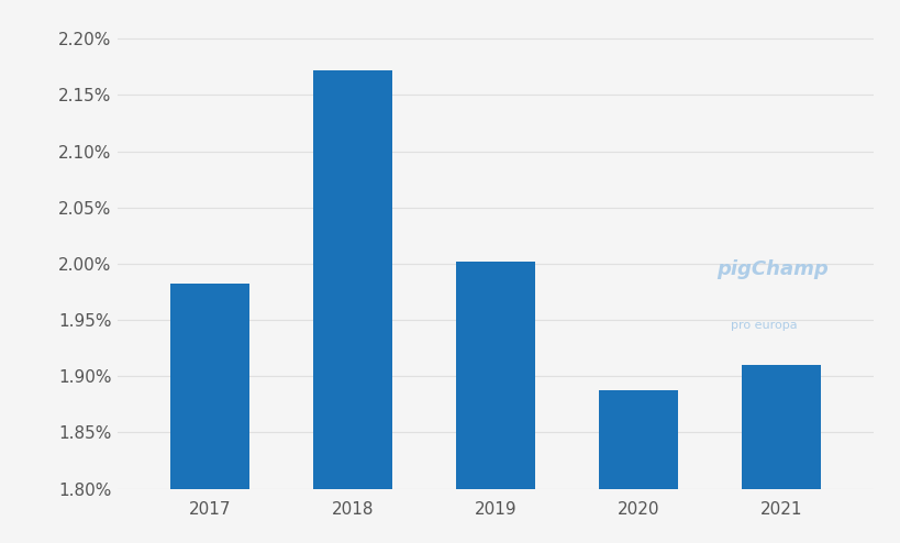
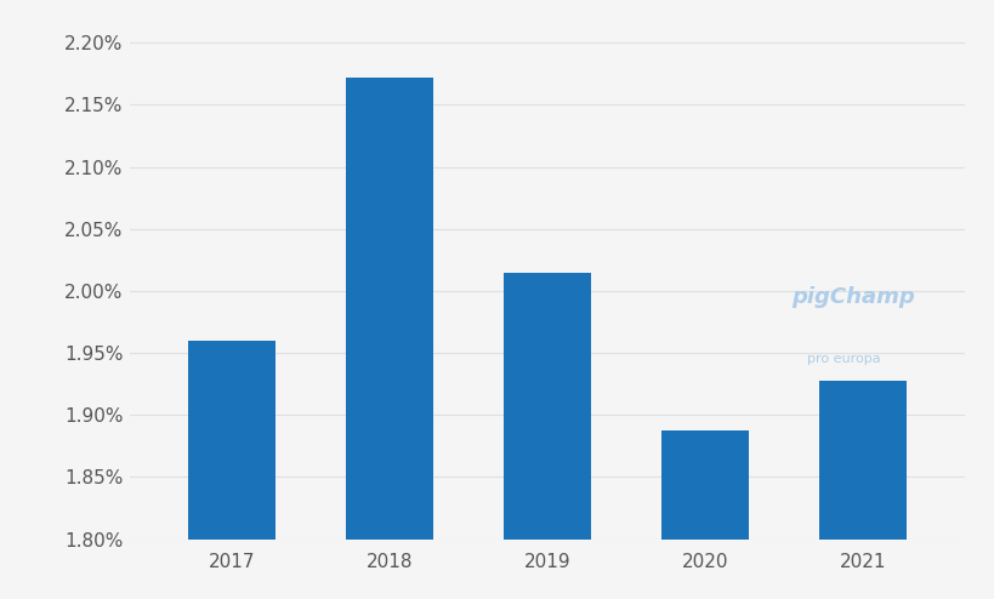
2017: 1.982% -> 1.960%
2019: 2.002% -> 2.015%
2021: 1.910% -> 1.928%
